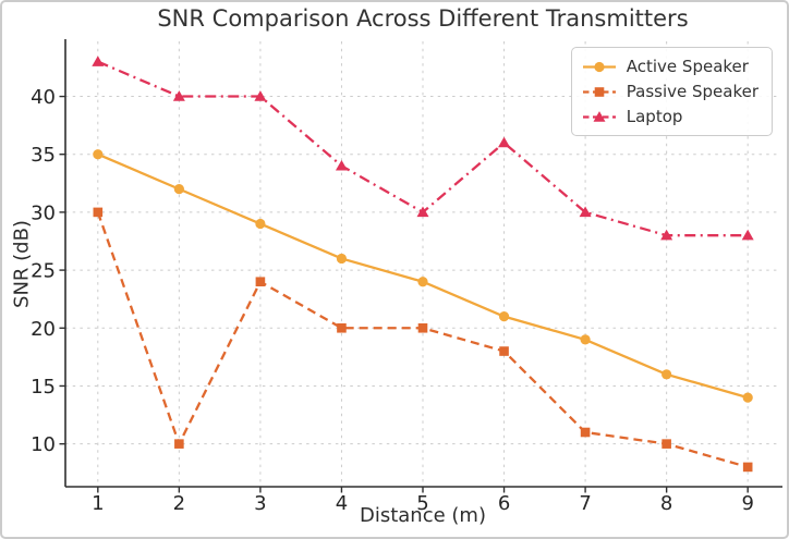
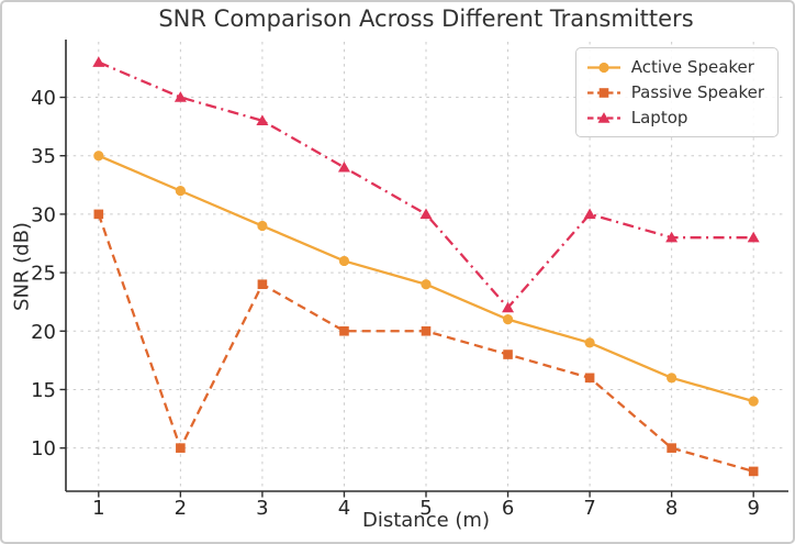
Laptop/3: 40 -> 38
Laptop/6: 36 -> 22
Passive Speaker/7: 11 -> 16
